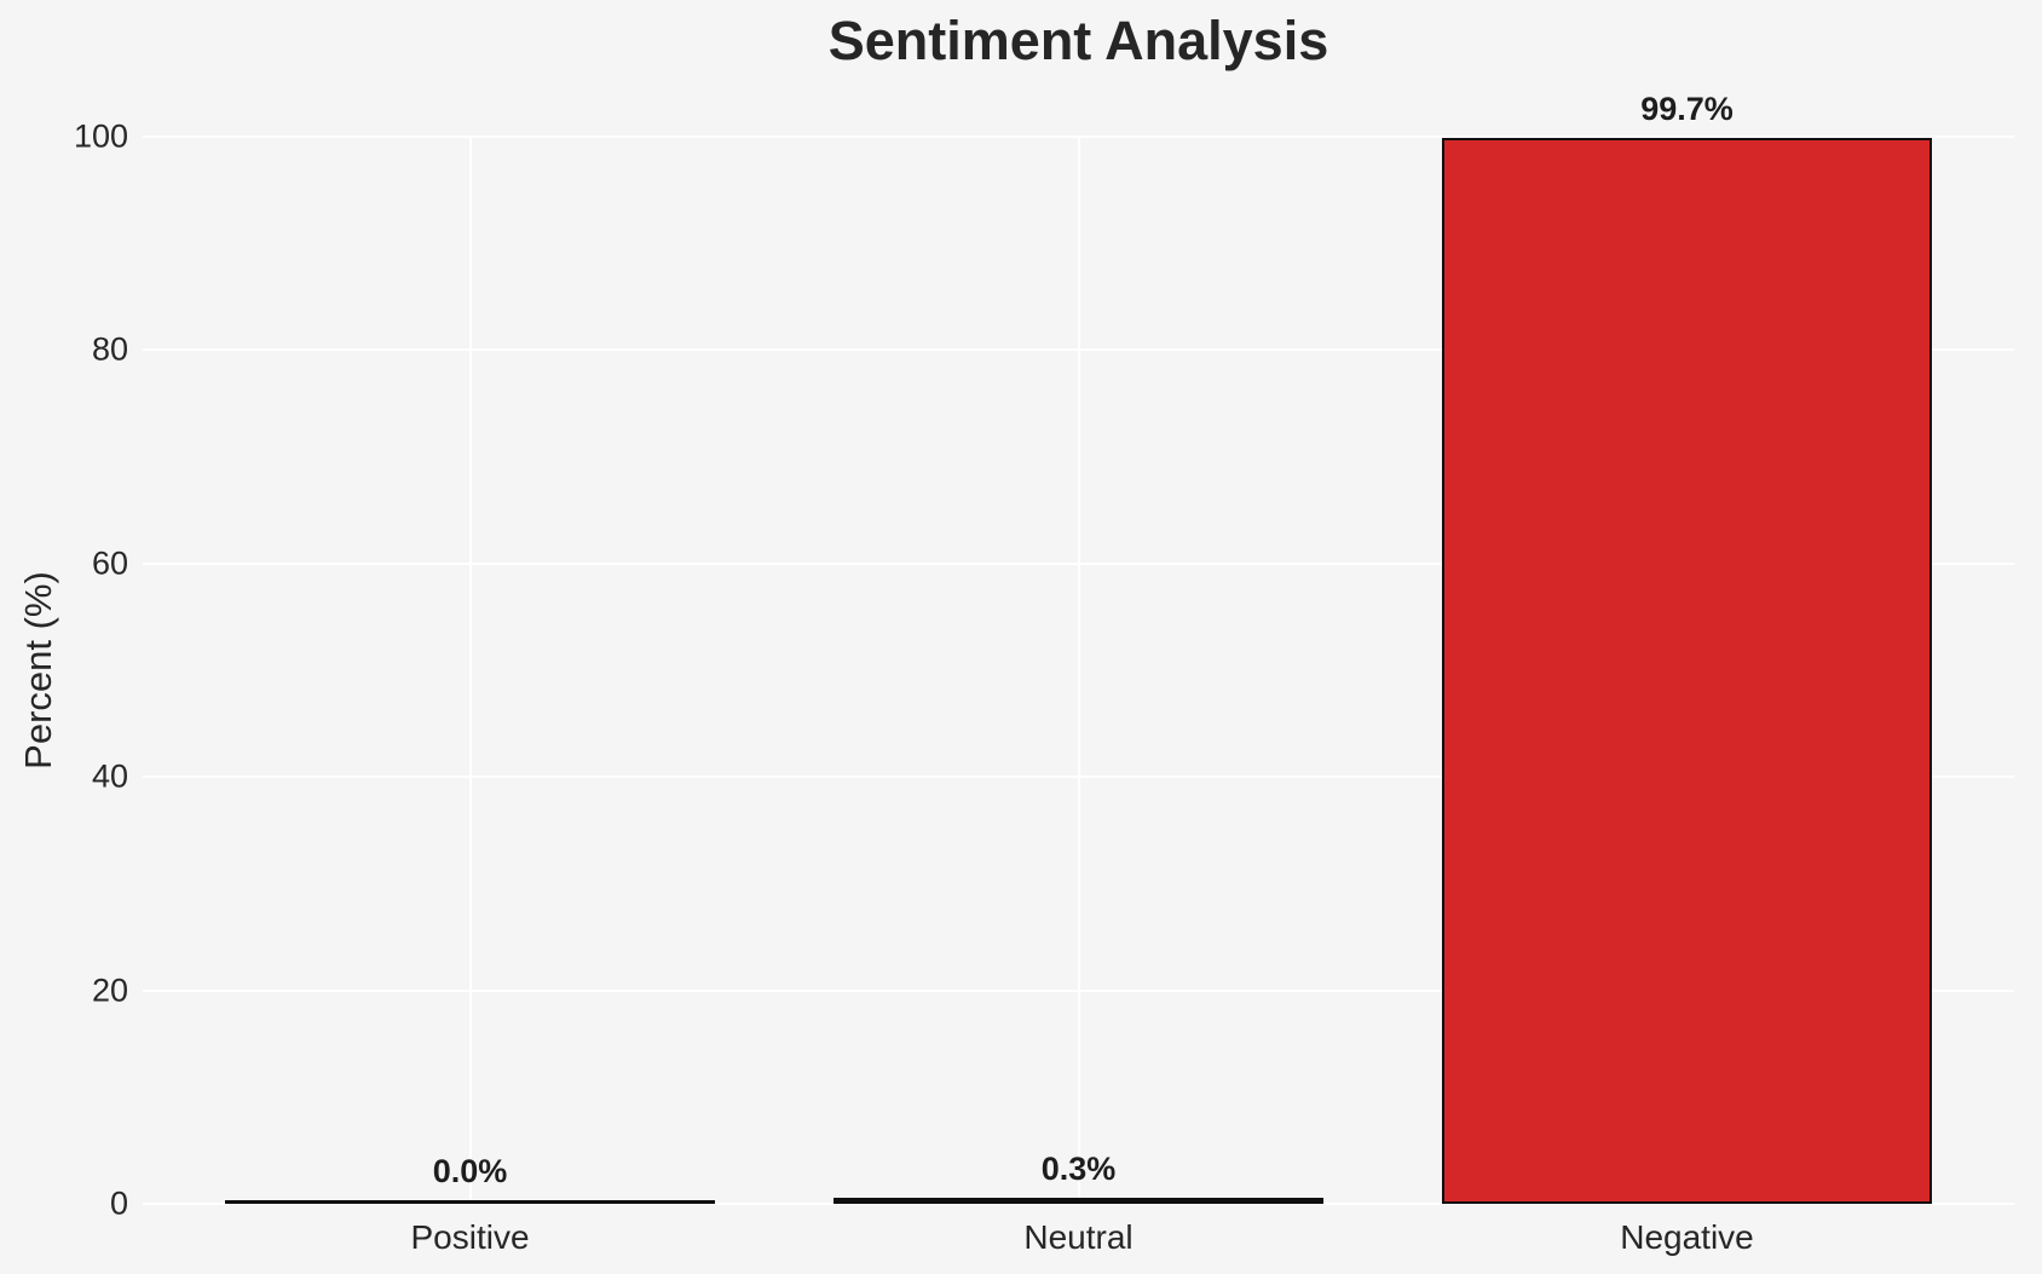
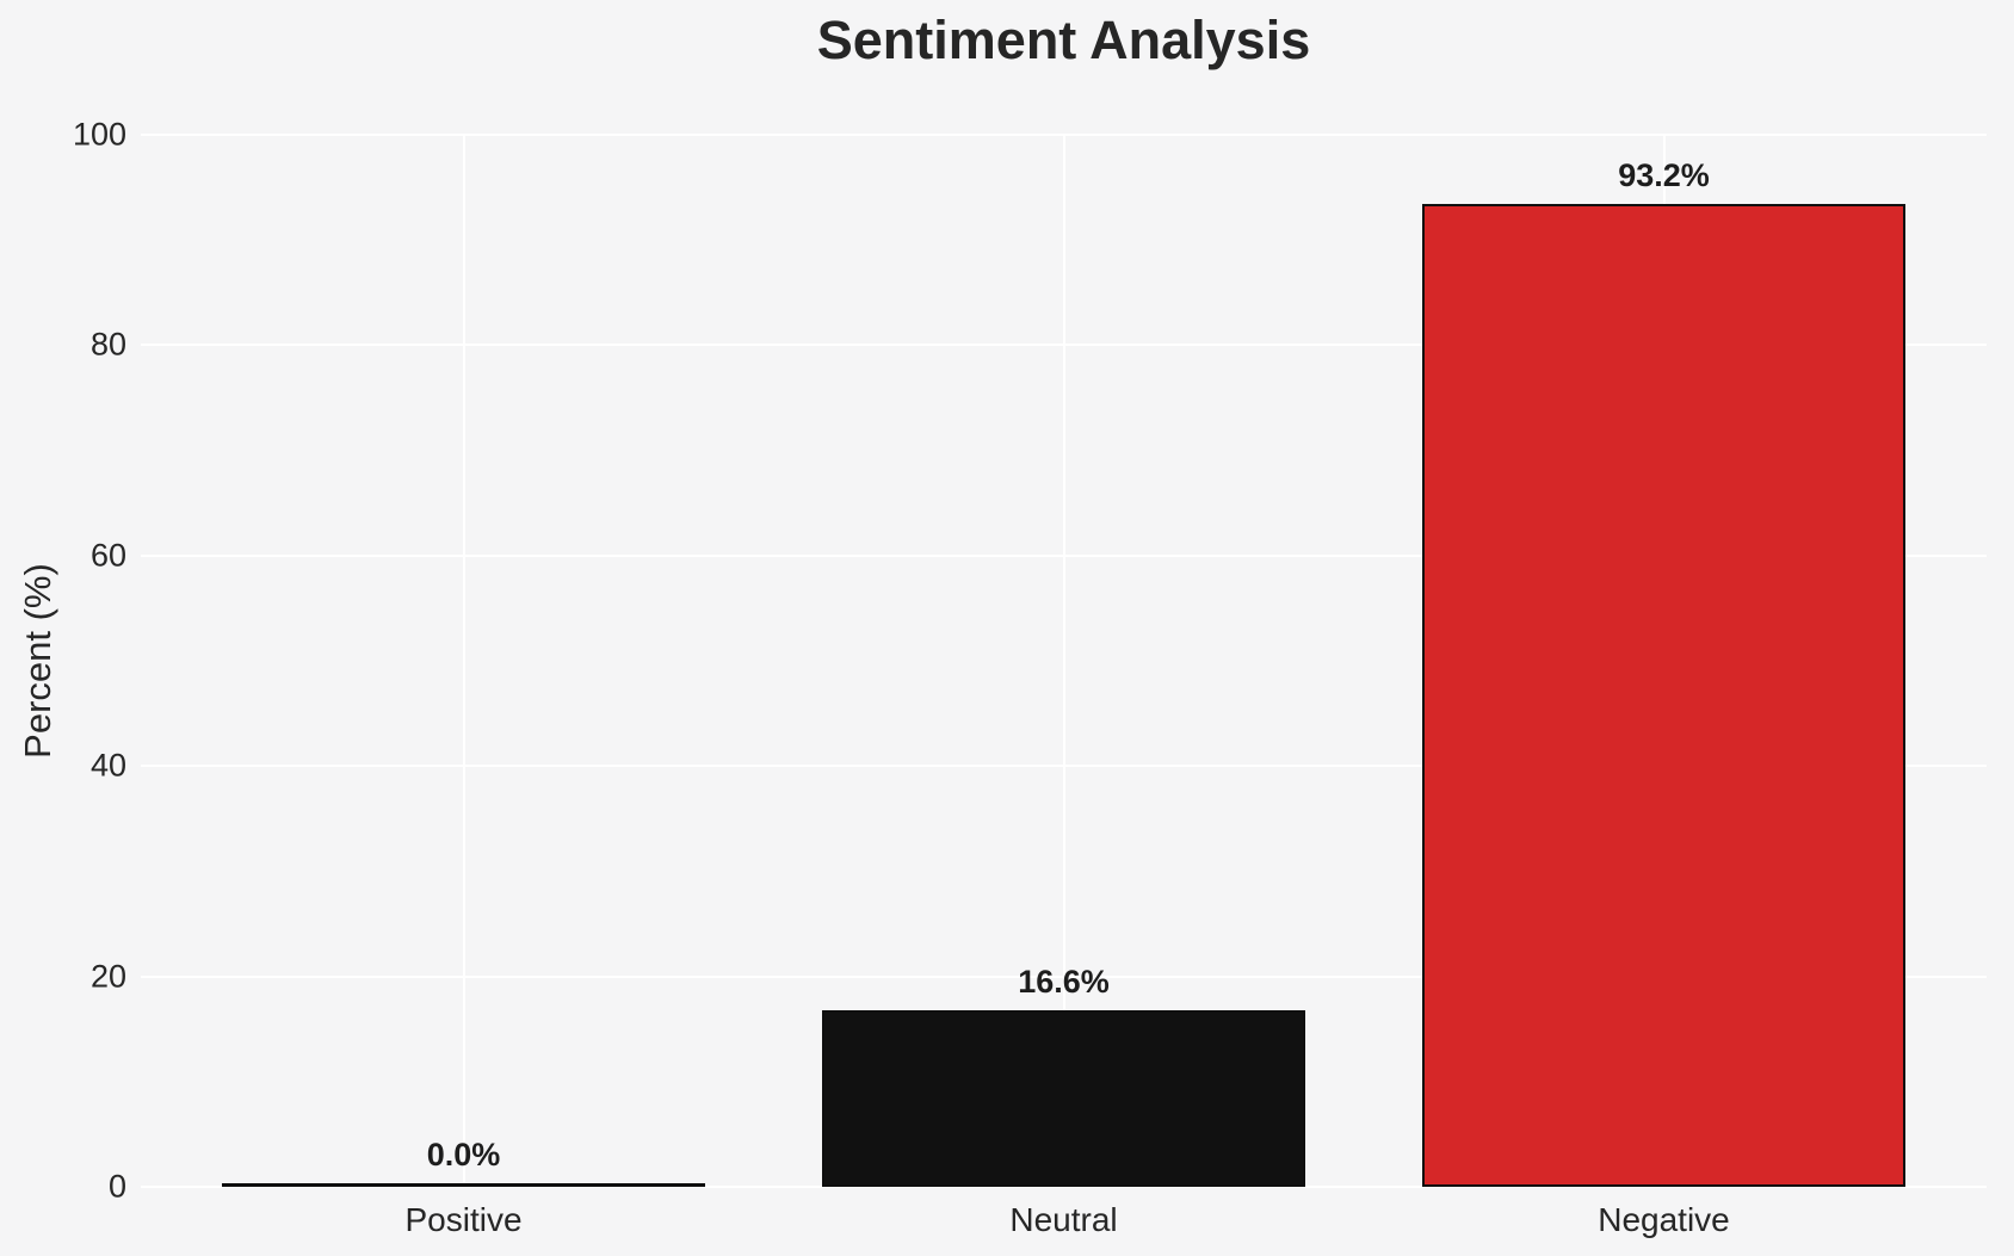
Neutral: 0.3% -> 16.6%
Negative: 99.7% -> 93.2%
